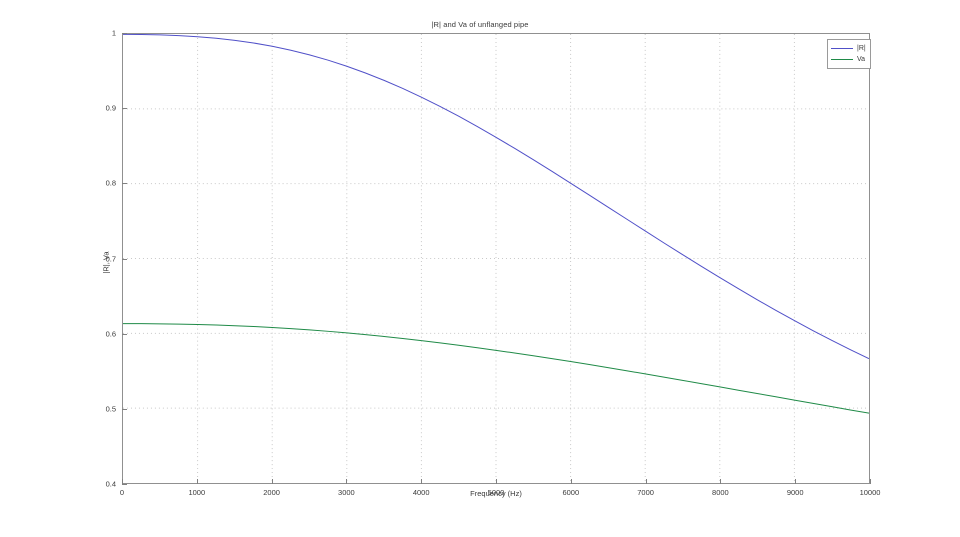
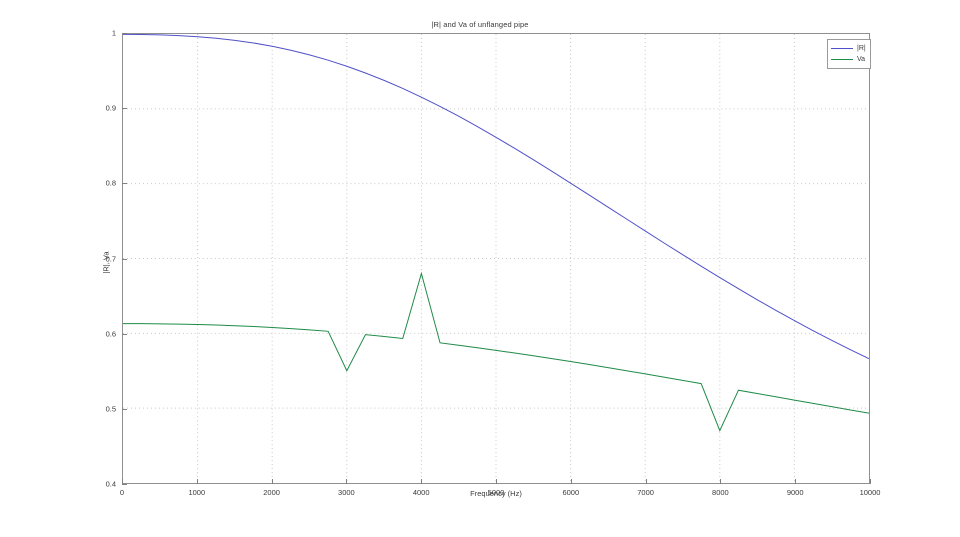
Va/3000: 0.60 -> 0.55
Va/4000: 0.59 -> 0.68
Va/8000: 0.53 -> 0.47
